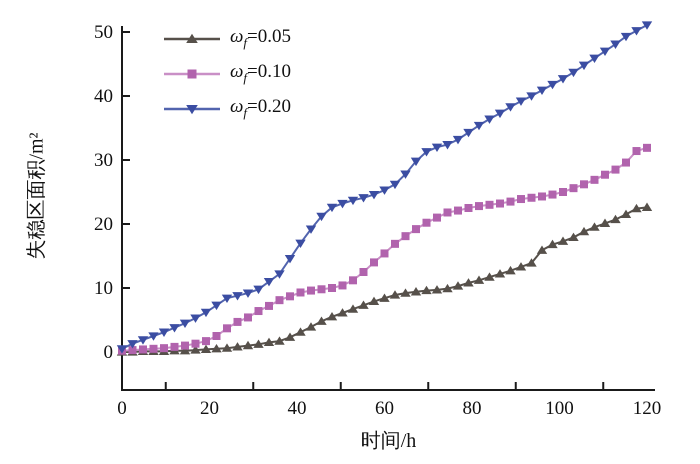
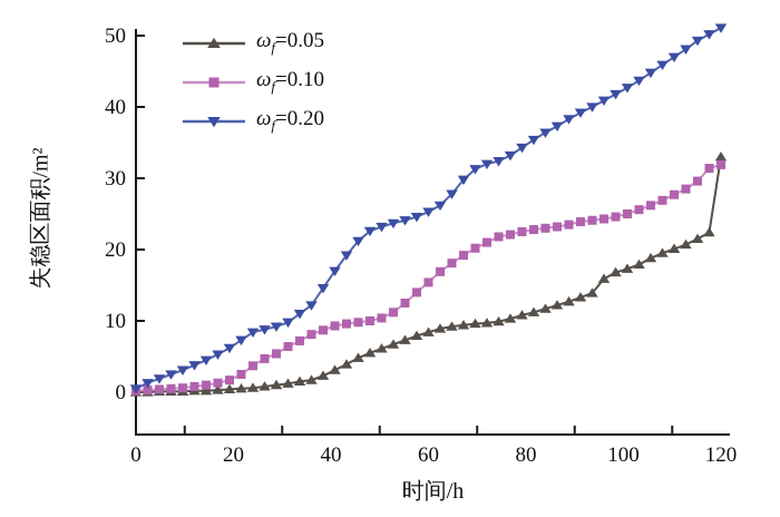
ωf=0.05/120: 23 -> 33
